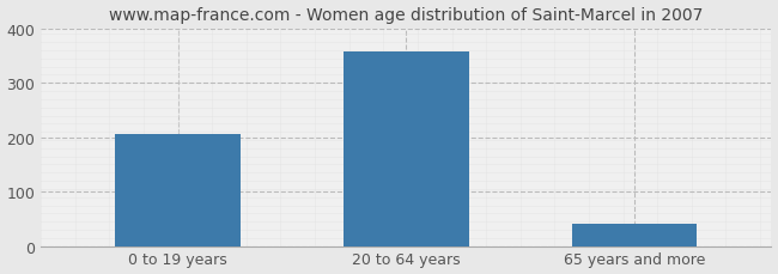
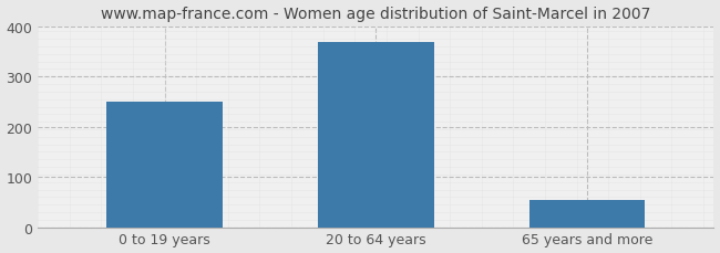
0 to 19 years: 207 -> 250
20 to 64 years: 358 -> 370
65 years and more: 40 -> 55
